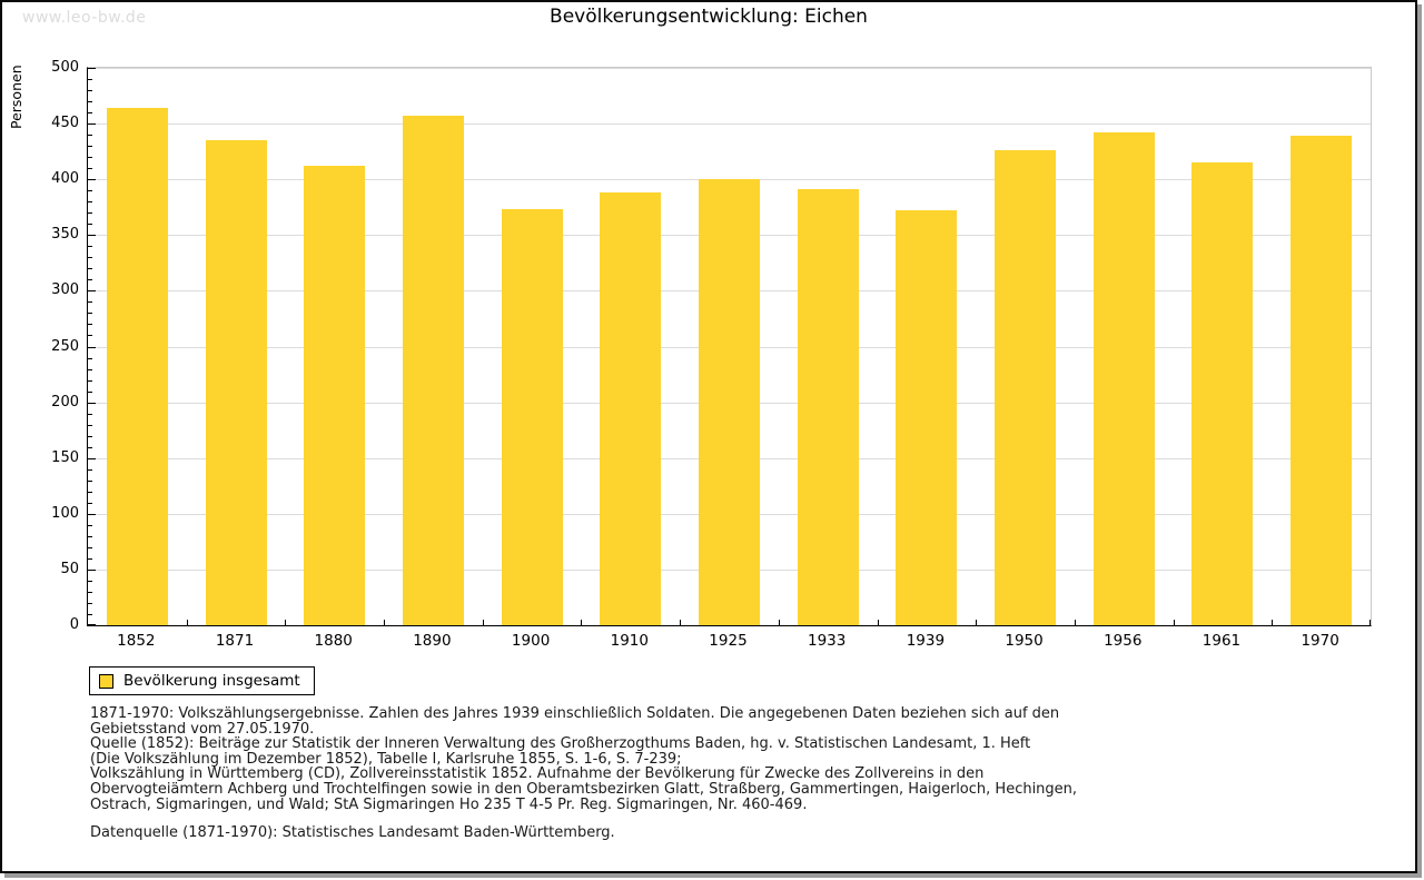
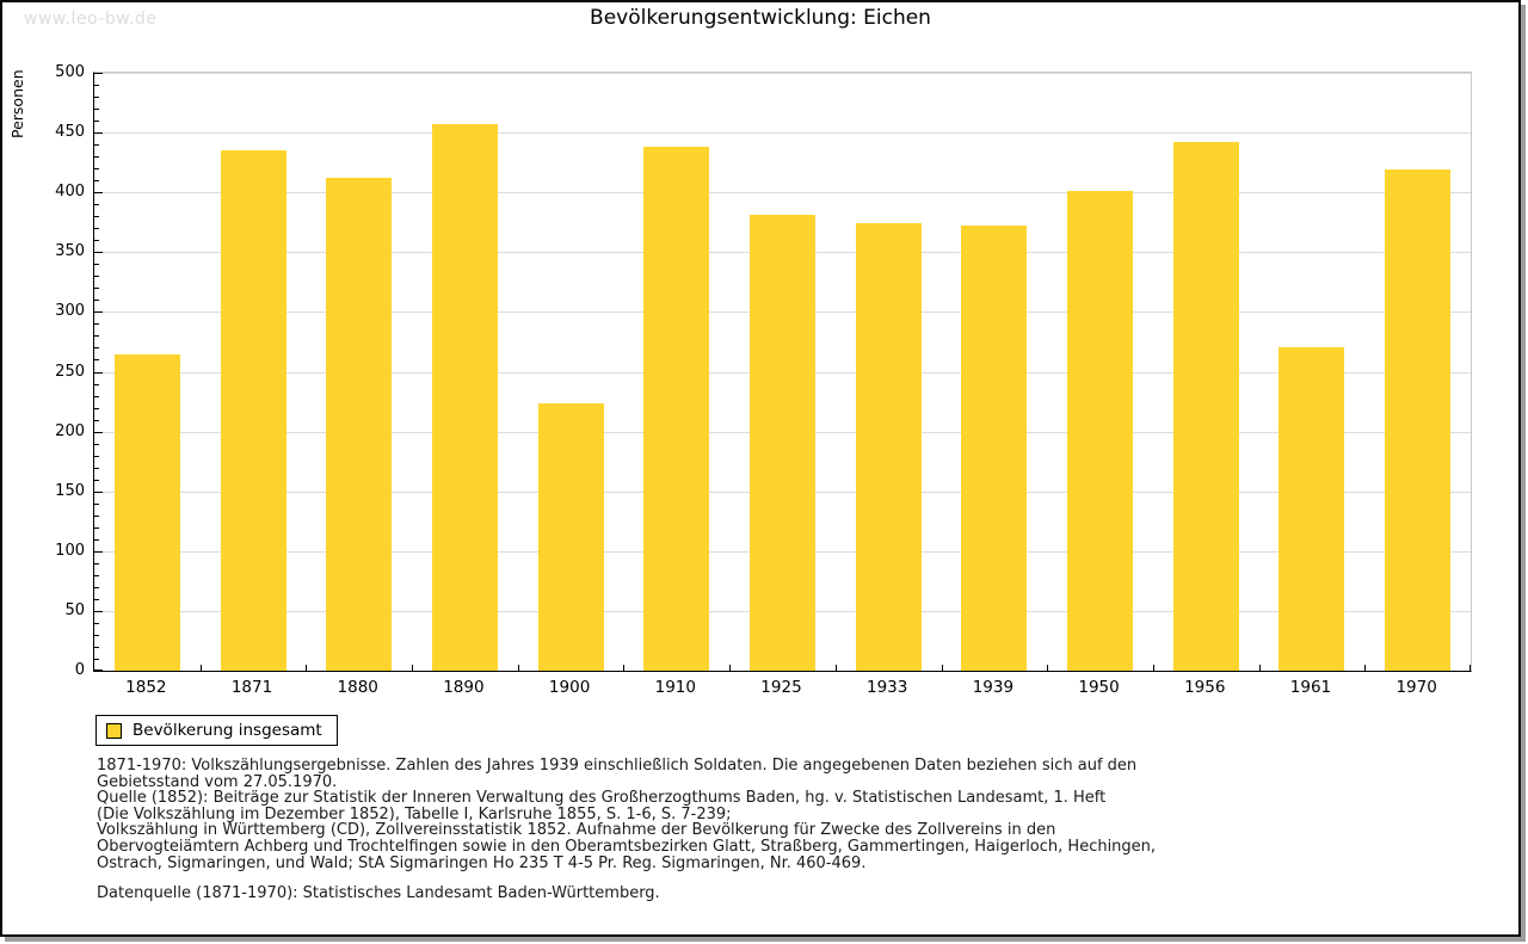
1852: 464 -> 264
1900: 373 -> 224
1910: 388 -> 438
1925: 400 -> 381
1933: 391 -> 374
1950: 426 -> 401
1961: 415 -> 270
1970: 439 -> 419
